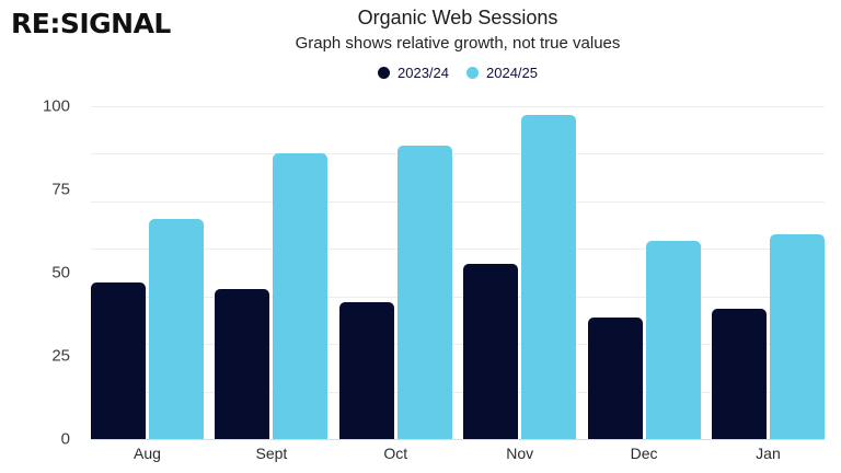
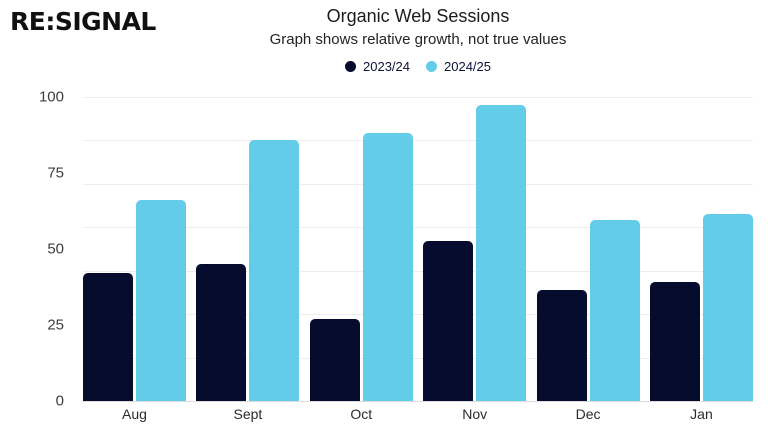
2023/24/Aug: 47 -> 42
2023/24/Oct: 41 -> 27
